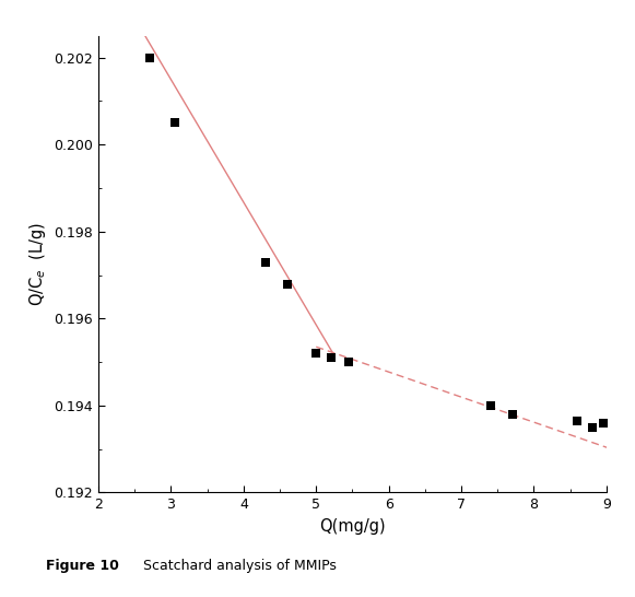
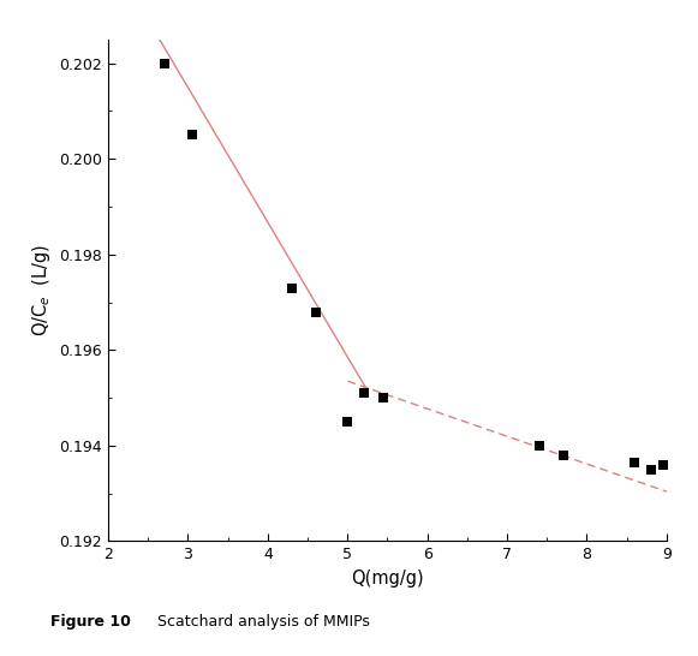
5: 0.19520 -> 0.19450
